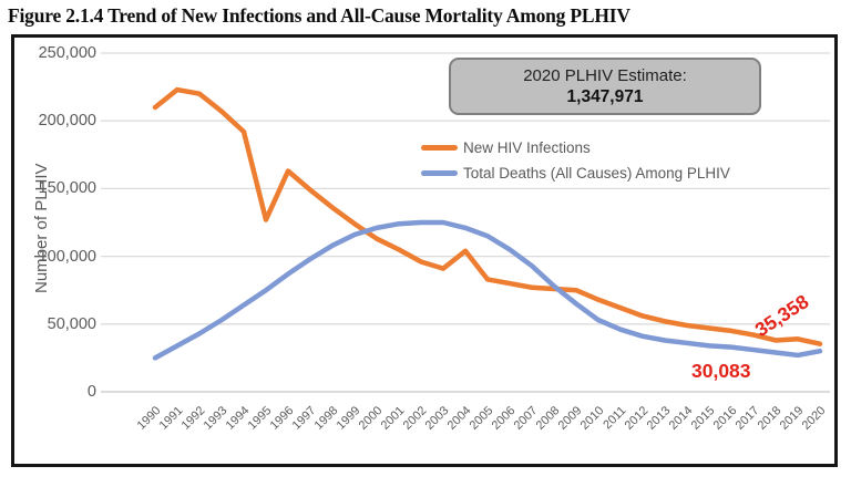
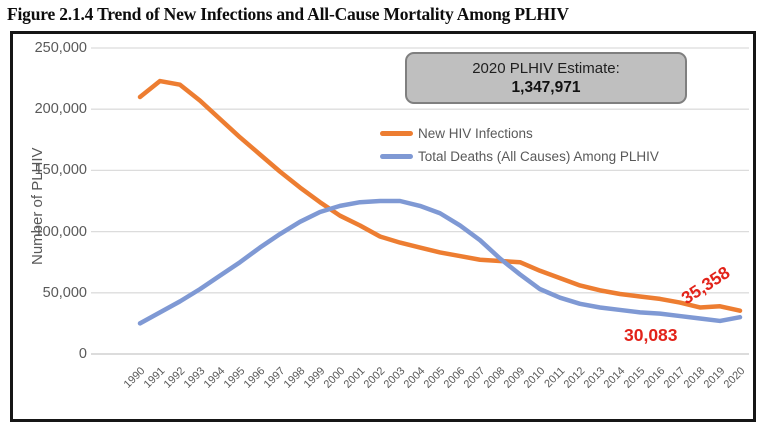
New HIV Infections/1995: 127000 -> 177000
New HIV Infections/2004: 104000 -> 87000
